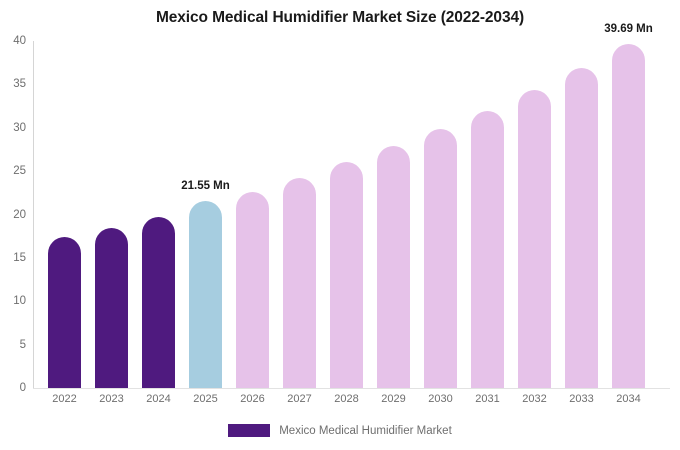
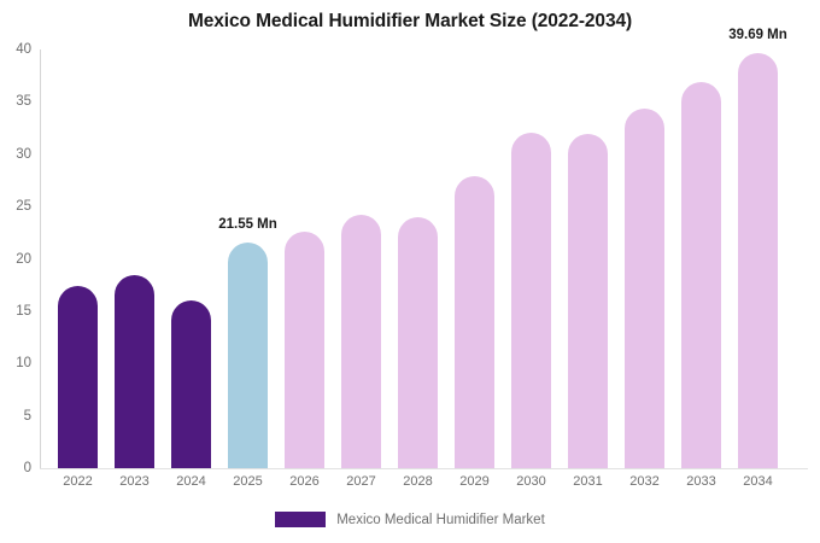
2024: 20 -> 16
2028: 26 -> 24
2030: 30 -> 32
